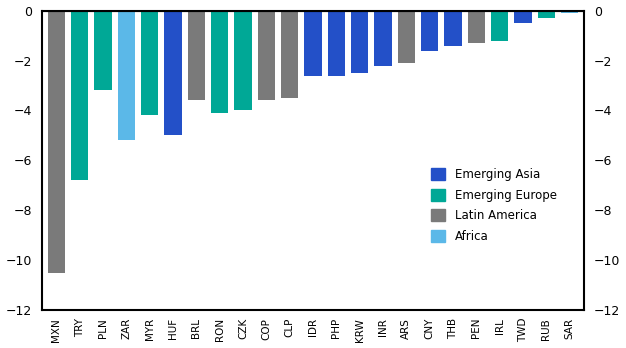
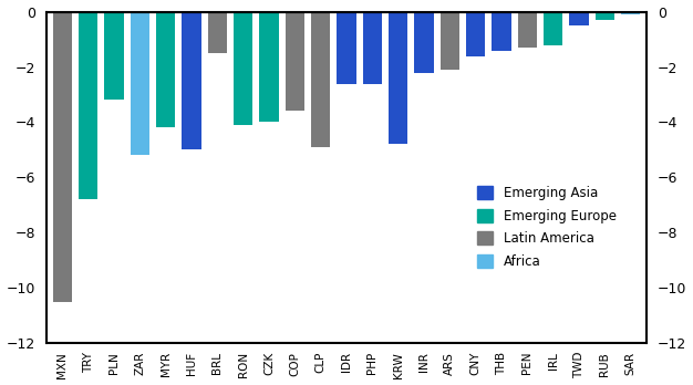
BRL: -3.6 -> -1.5
CLP: -3.5 -> -4.9
KRW: -2.5 -> -4.8
